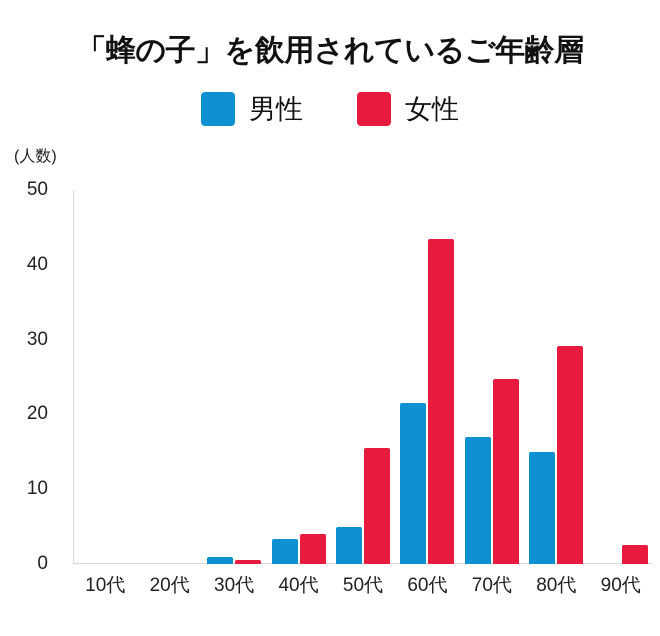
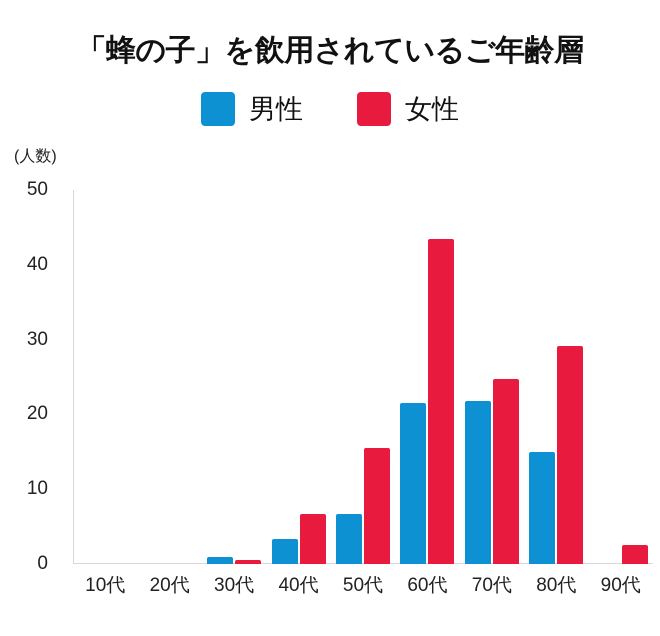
女性/40代: 4 -> 7
男性/50代: 5 -> 7
男性/70代: 17 -> 22
